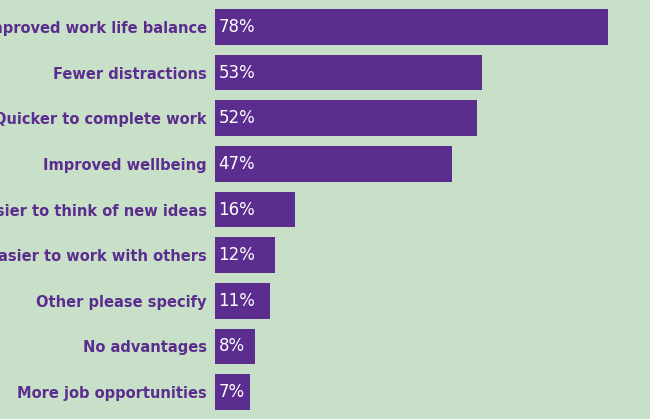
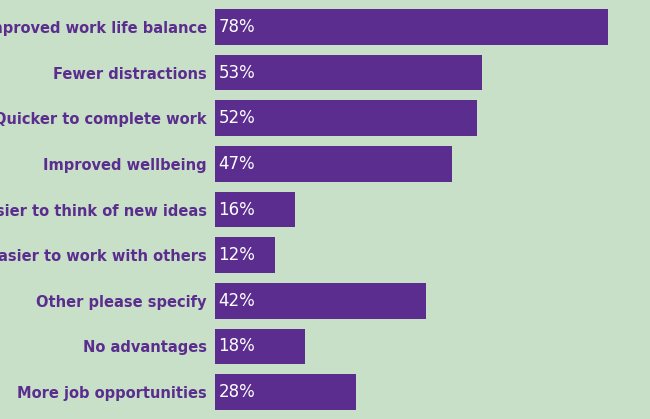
Other please specify: 11% -> 42%
No advantages: 8% -> 18%
More job opportunities: 7% -> 28%
